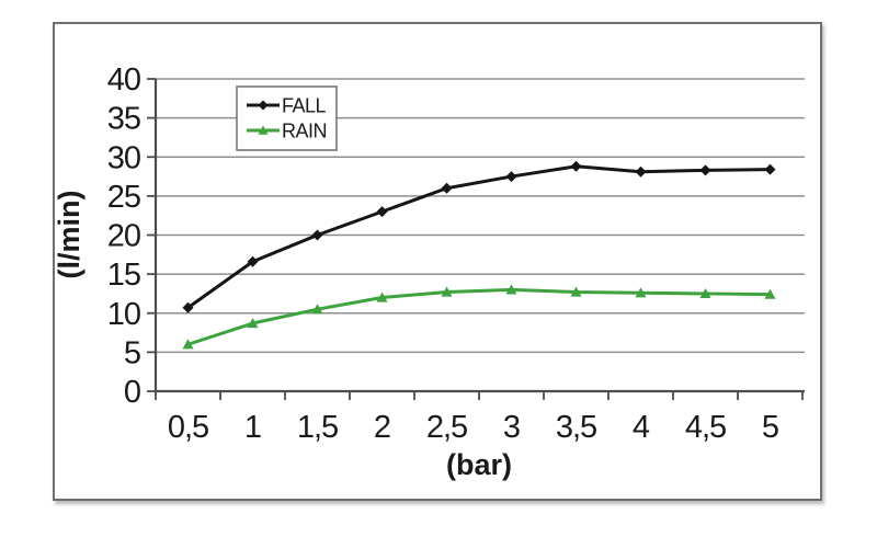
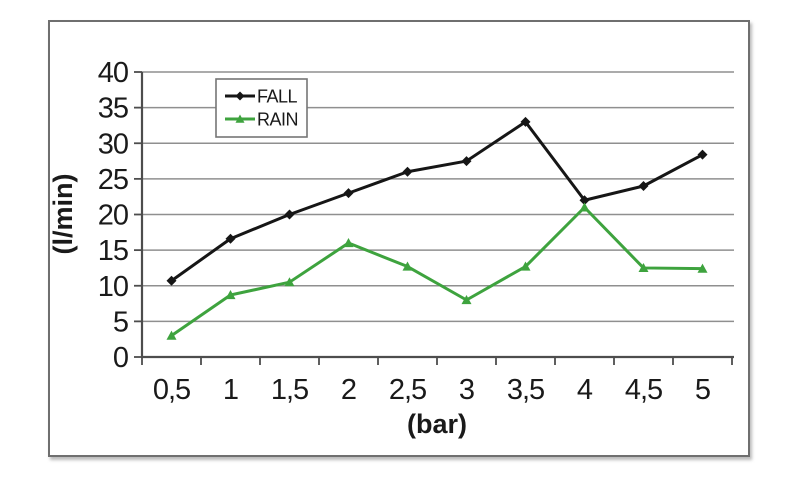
RAIN/0,5: 6 -> 3
RAIN/2: 12 -> 16
RAIN/3: 13 -> 8
FALL/3,5: 29 -> 33
FALL/4: 28 -> 22
RAIN/4: 13 -> 21
FALL/4,5: 28 -> 24
